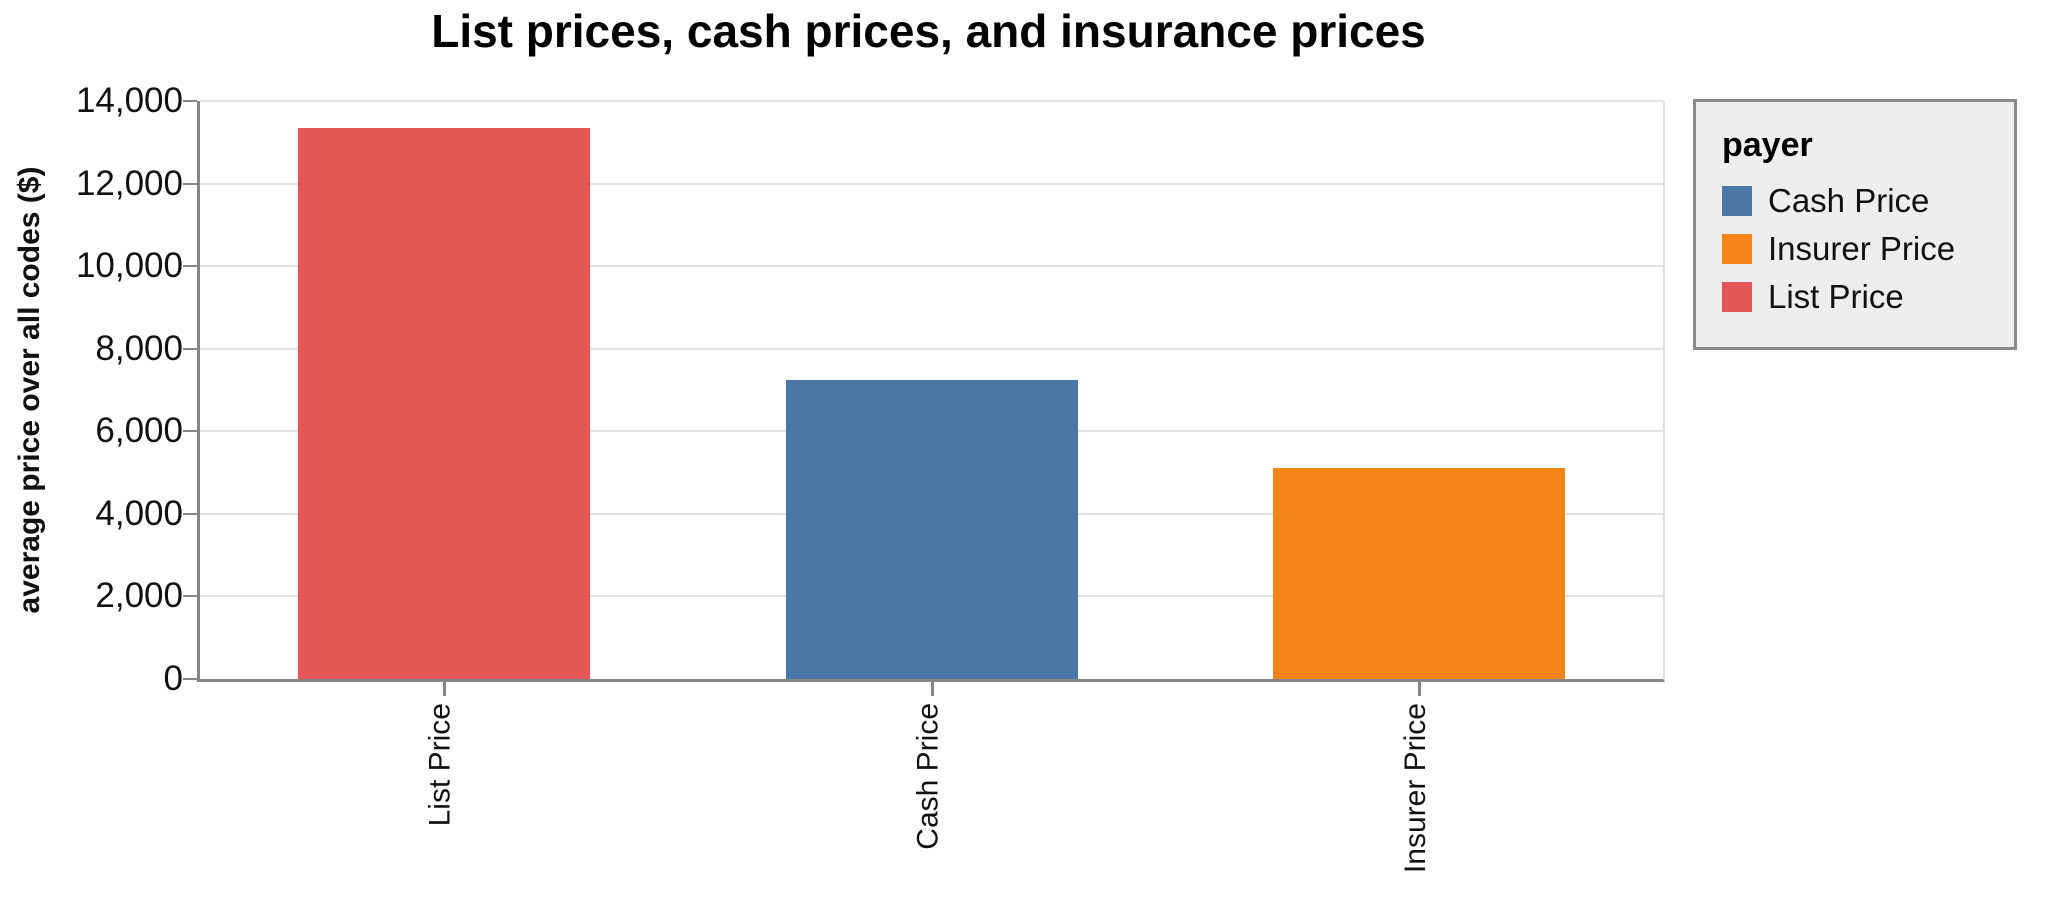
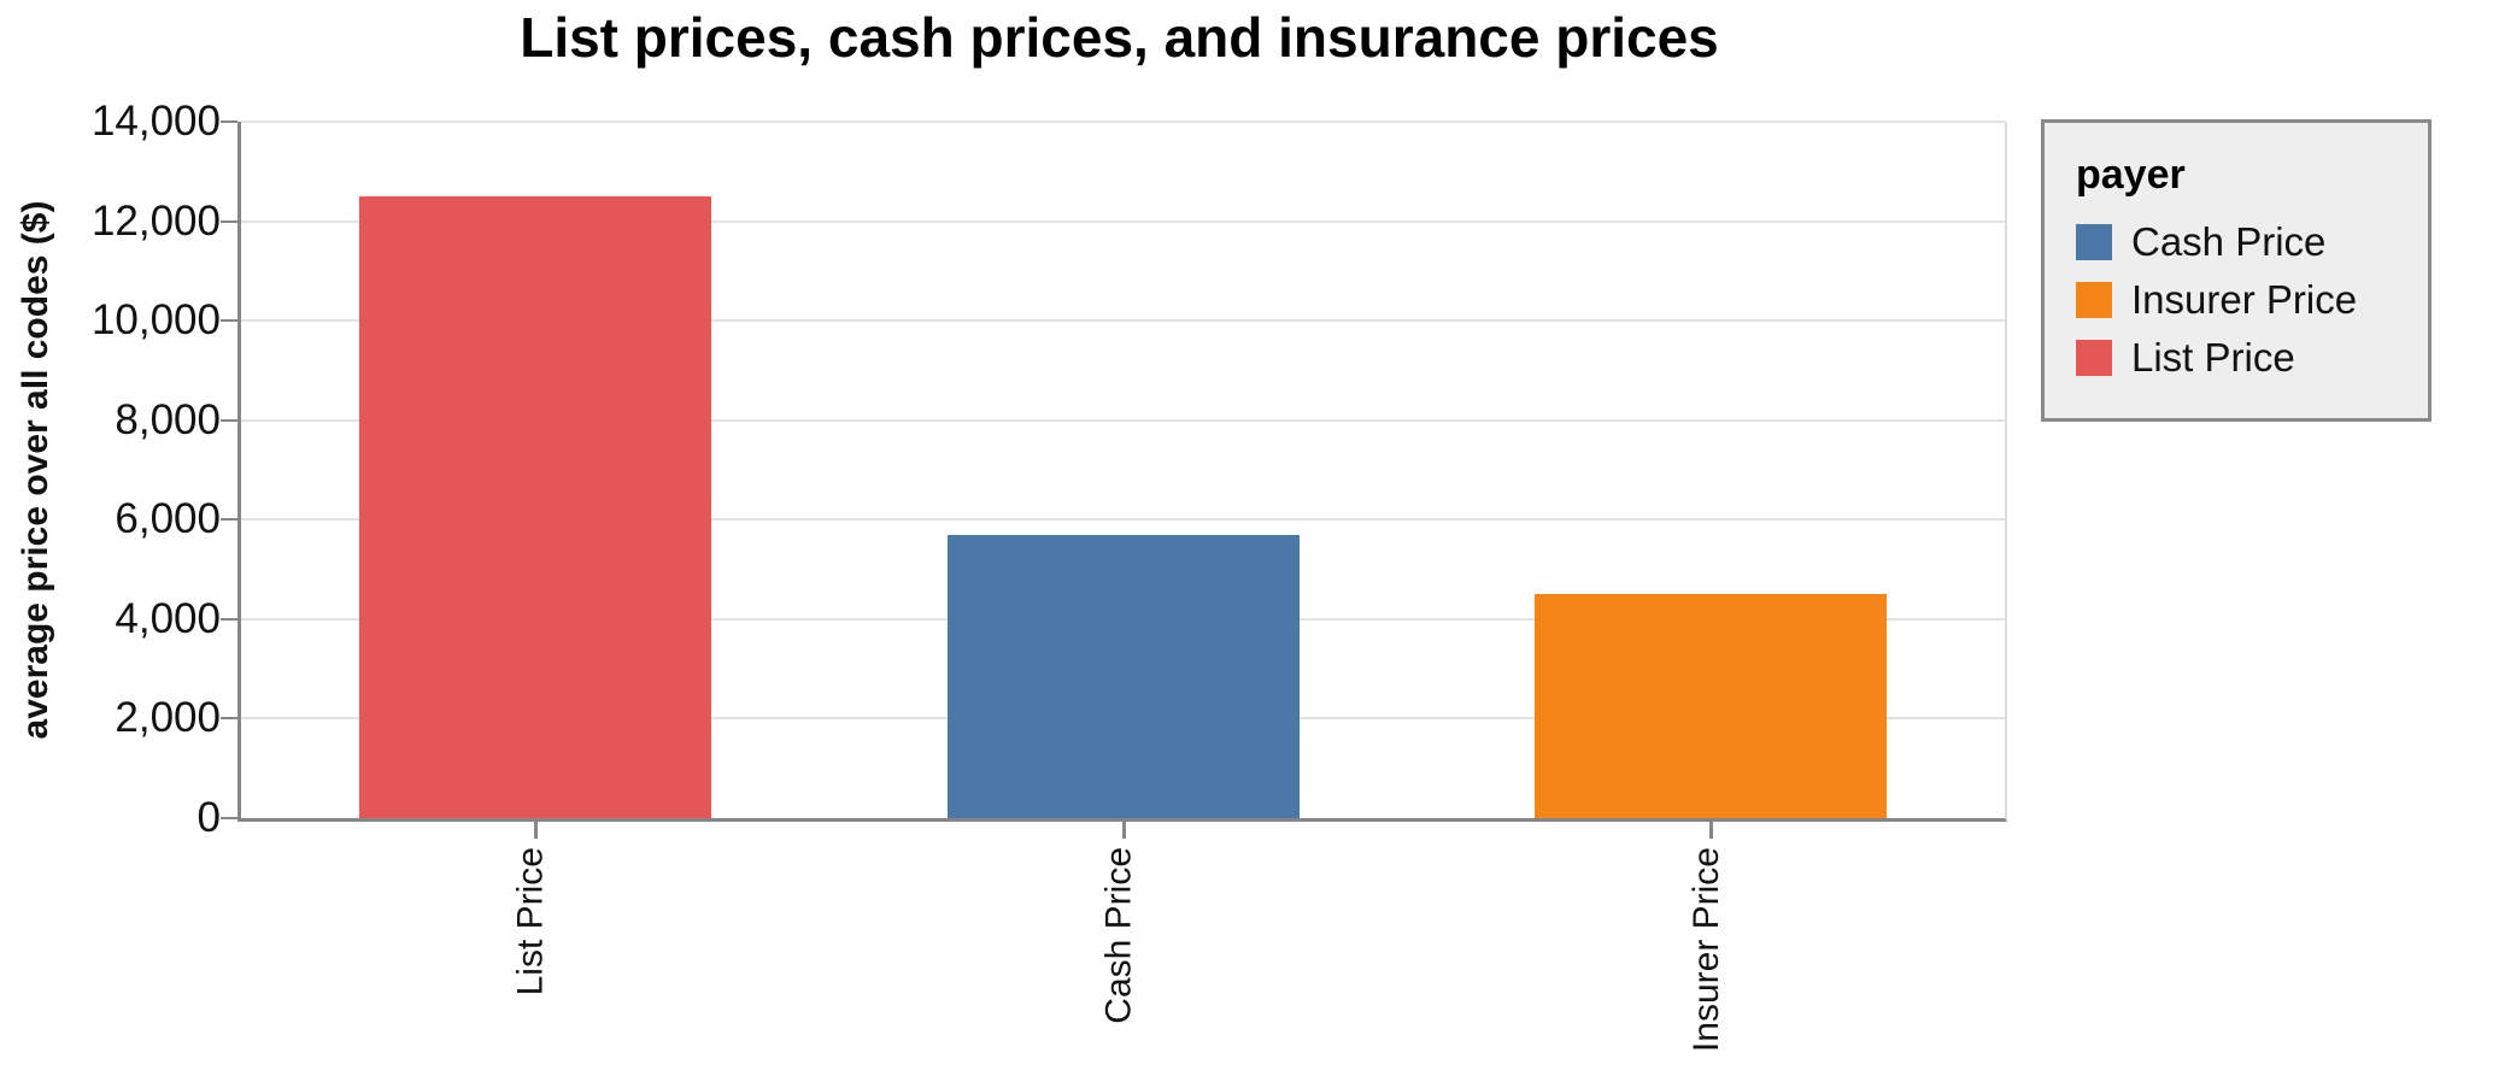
List Price: 13400 -> 12500
Cash Price: 7200 -> 5700
Insurer Price: 5100 -> 4500
